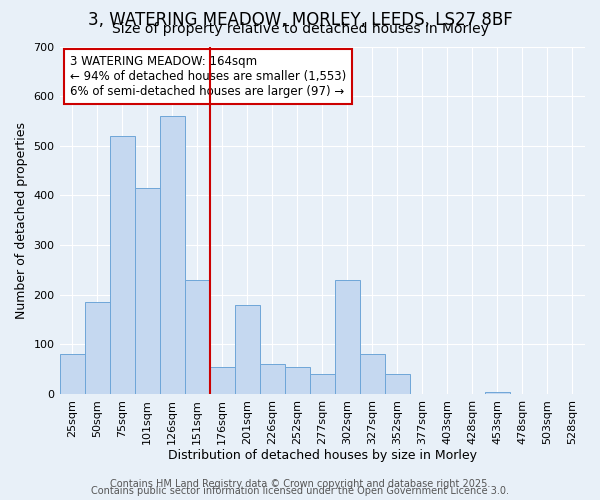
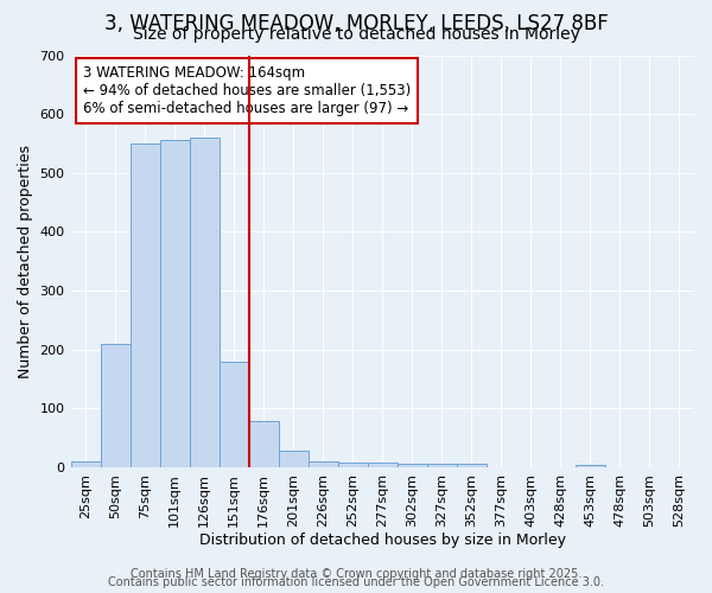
25sqm: 80 -> 10
50sqm: 185 -> 210
75sqm: 520 -> 550
101sqm: 415 -> 555
151sqm: 230 -> 180
176sqm: 55 -> 78
201sqm: 180 -> 28
226sqm: 60 -> 10
252sqm: 55 -> 7
277sqm: 40 -> 7
302sqm: 230 -> 5
327sqm: 80 -> 5
352sqm: 40 -> 5
